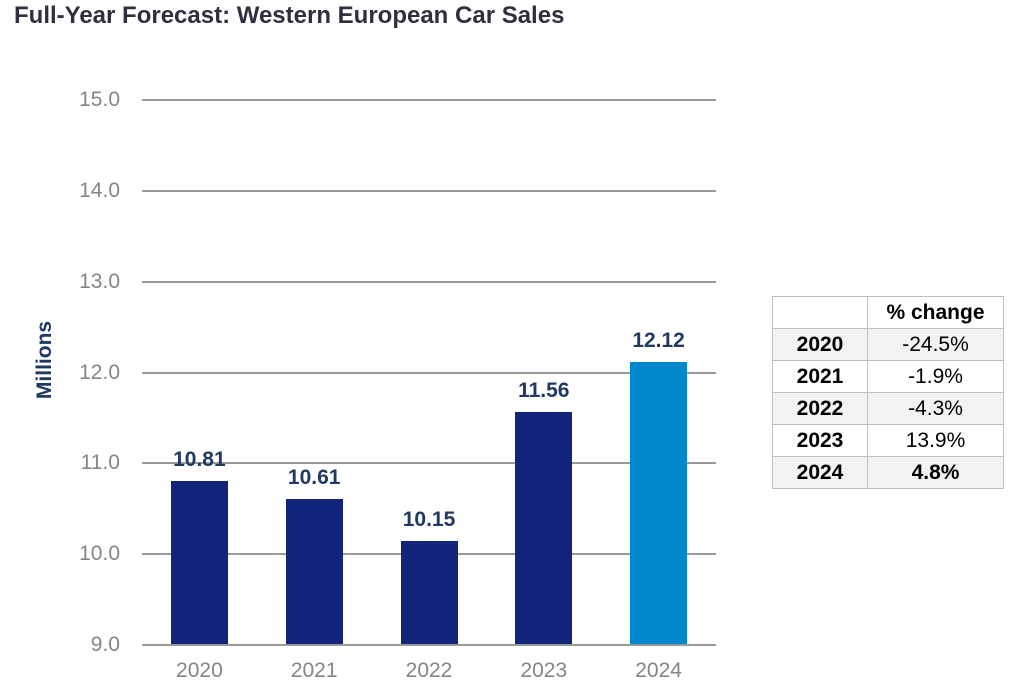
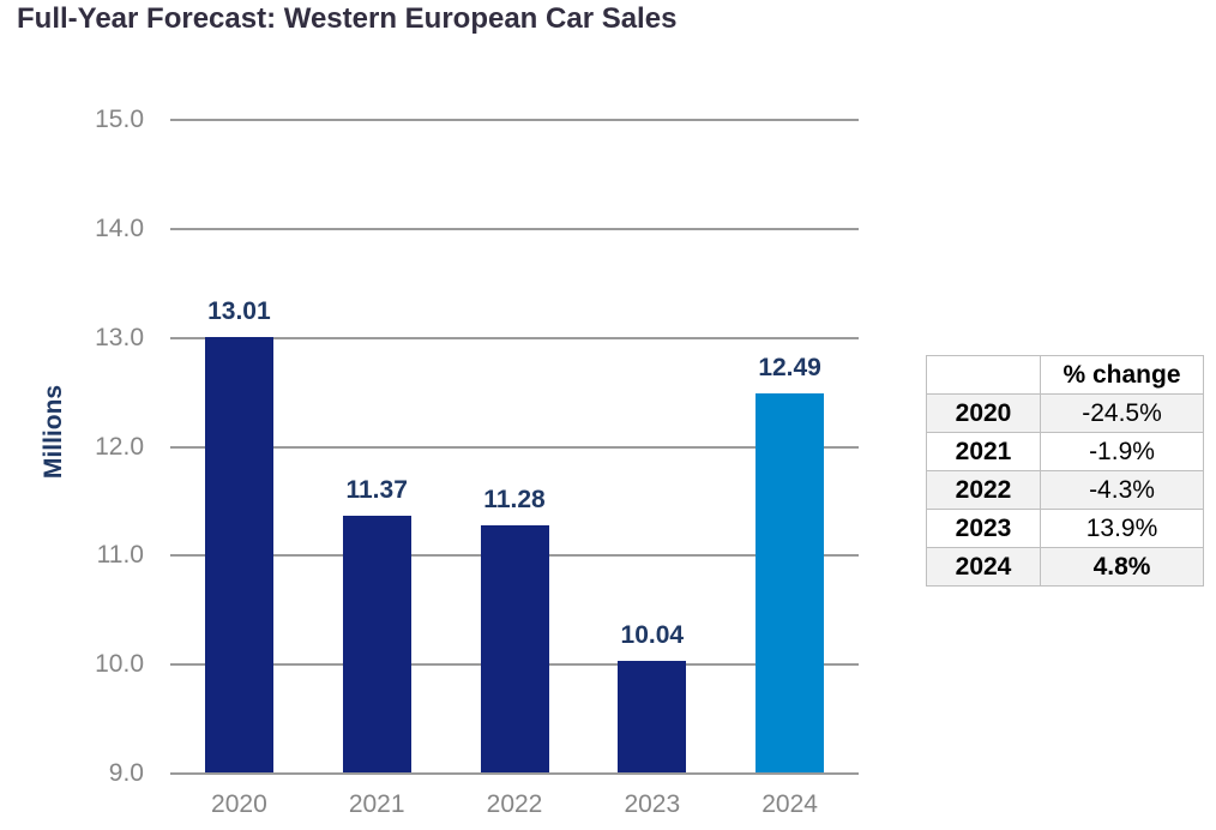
2020: 10.81 -> 13.01
2021: 10.61 -> 11.37
2022: 10.15 -> 11.28
2023: 11.56 -> 10.04
2024: 12.12 -> 12.49
